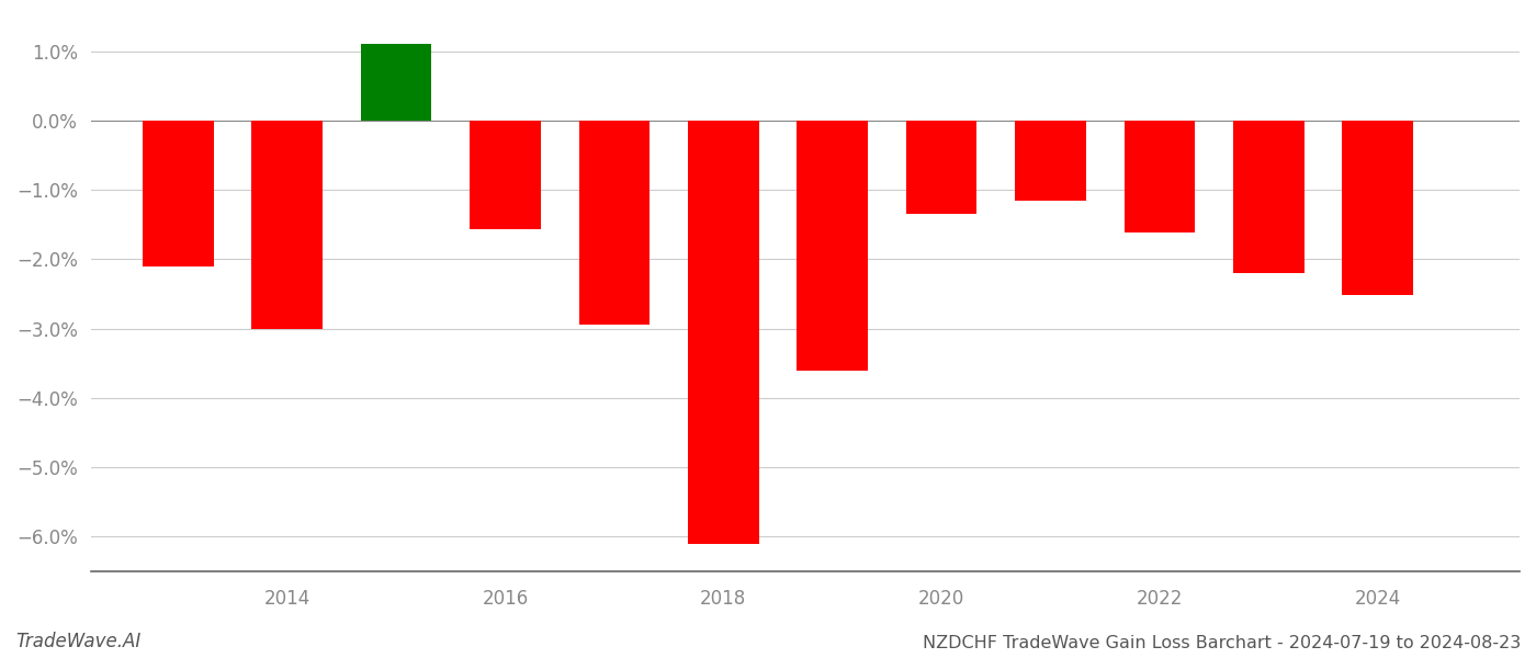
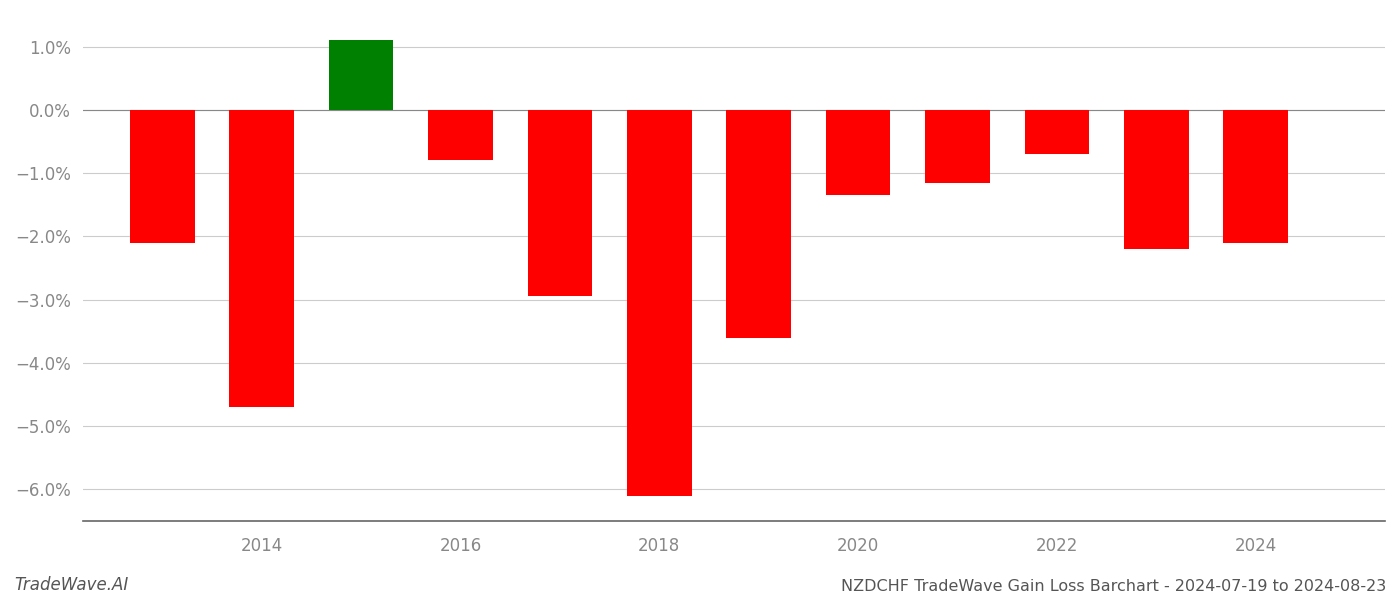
2014: -3.00% -> -4.70%
2016: -1.56% -> -0.80%
2022: -1.62% -> -0.70%
2024: -2.52% -> -2.10%
